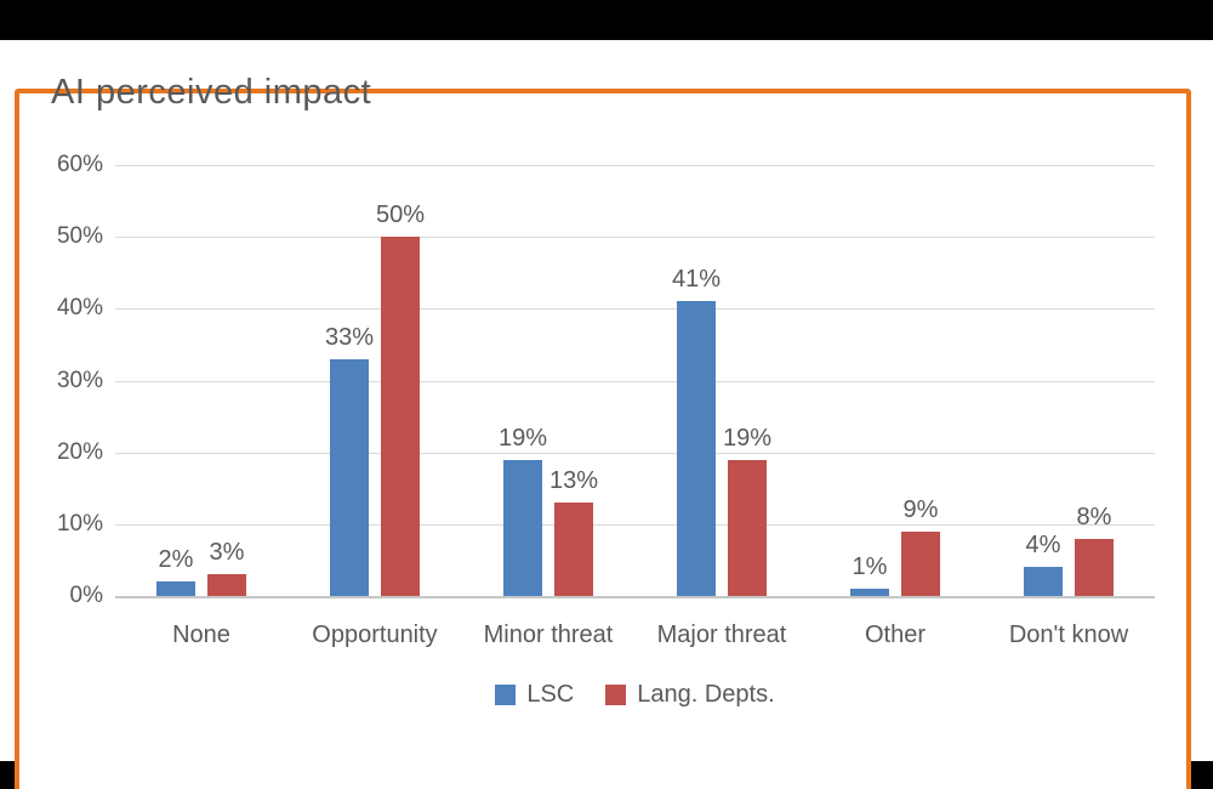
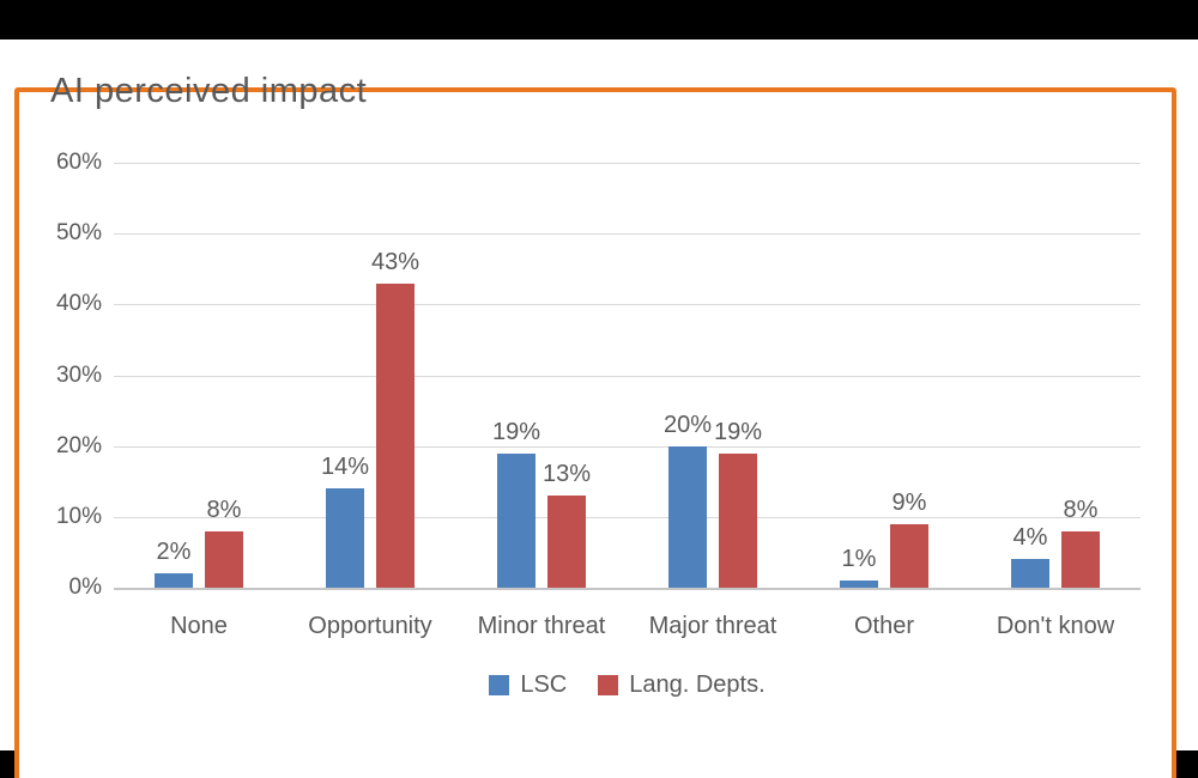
Lang. Depts./None: 3% -> 8%
LSC/Opportunity: 33% -> 14%
Lang. Depts./Opportunity: 50% -> 43%
LSC/Major threat: 41% -> 20%
